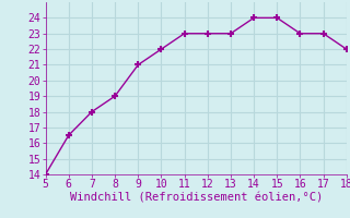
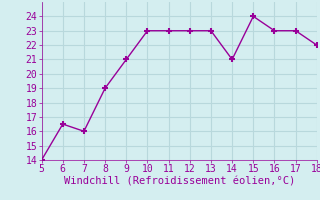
7: 18.0 -> 16.0
10: 22.0 -> 23.0
14: 24.0 -> 21.0
